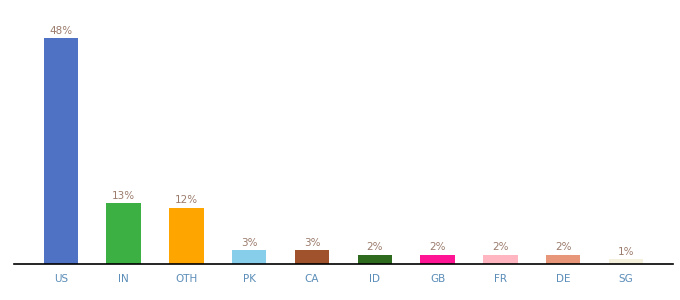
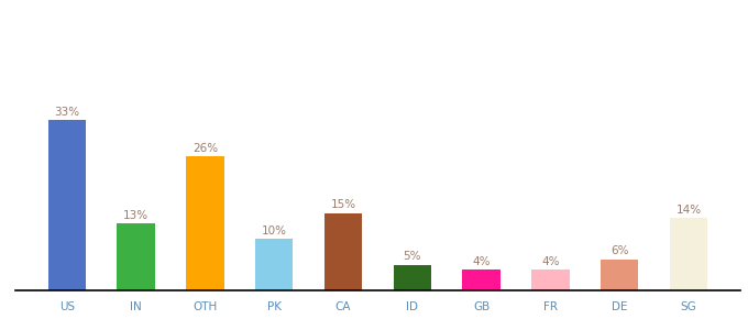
US: 48% -> 33%
OTH: 12% -> 26%
PK: 3% -> 10%
CA: 3% -> 15%
ID: 2% -> 5%
GB: 2% -> 4%
FR: 2% -> 4%
DE: 2% -> 6%
SG: 1% -> 14%
